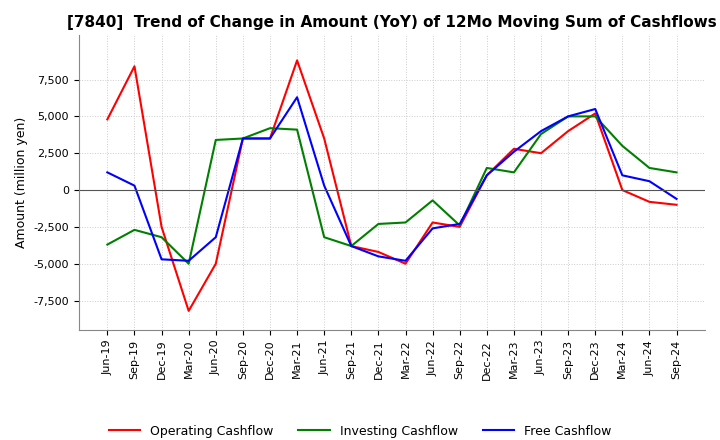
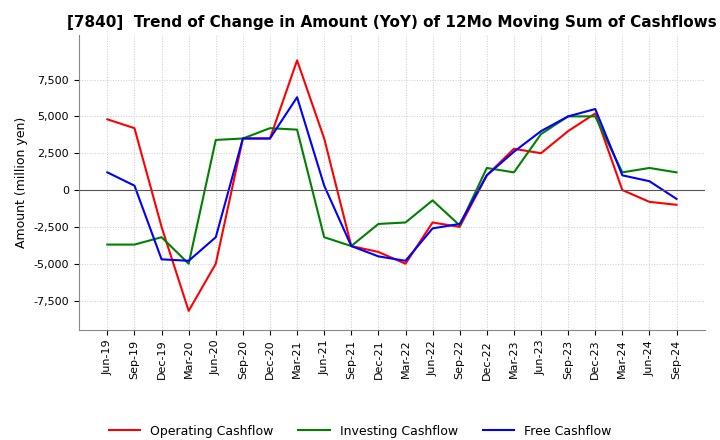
Operating Cashflow/Sep-19: 8,400 -> 4,200
Investing Cashflow/Sep-19: -2,700 -> -3,700
Investing Cashflow/Mar-24: 3,000 -> 1,200
